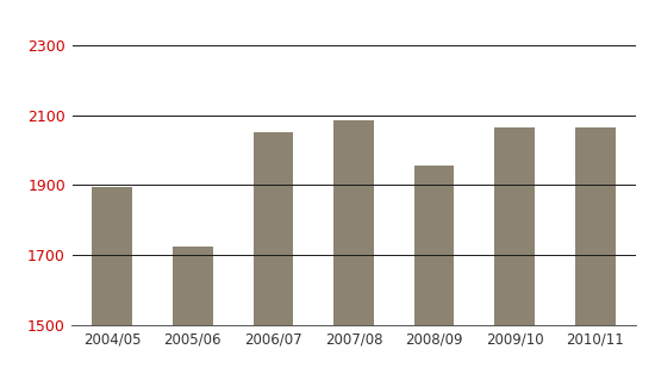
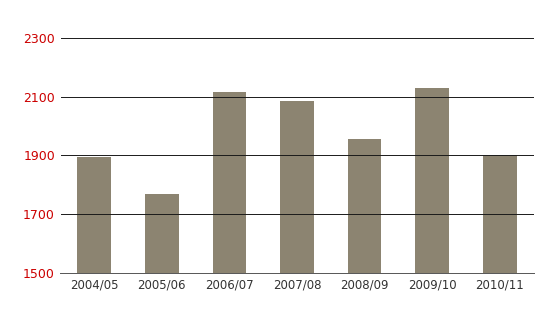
2005/06: 1725 -> 1770
2006/07: 2050 -> 2115
2009/10: 2065 -> 2130
2010/11: 2063 -> 1900
